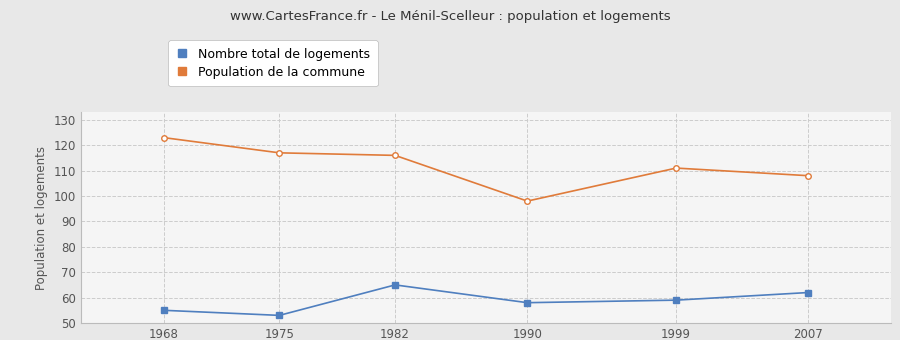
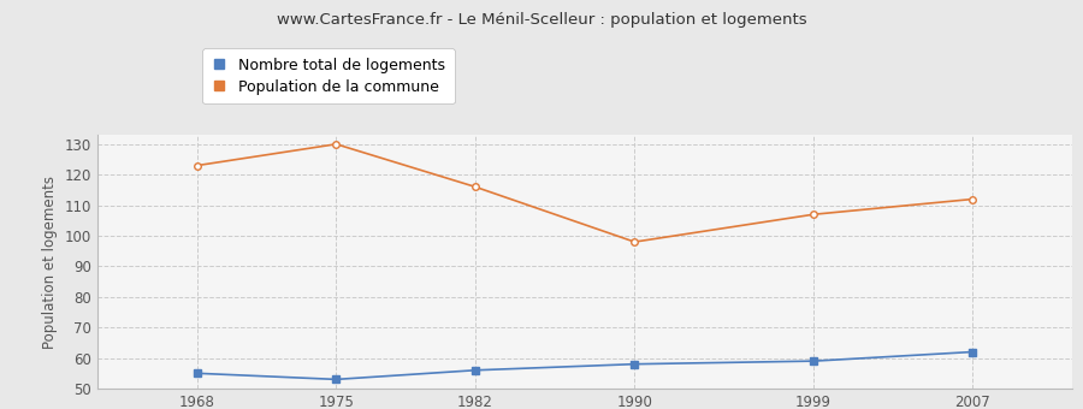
Population de la commune/1975: 117 -> 130
Nombre total de logements/1982: 65 -> 56
Population de la commune/1999: 111 -> 107
Population de la commune/2007: 108 -> 112
